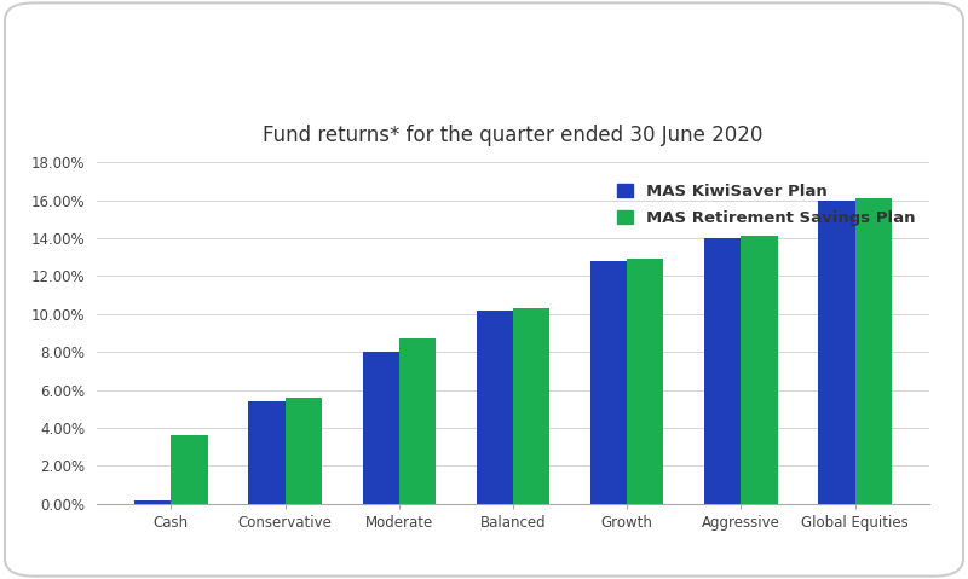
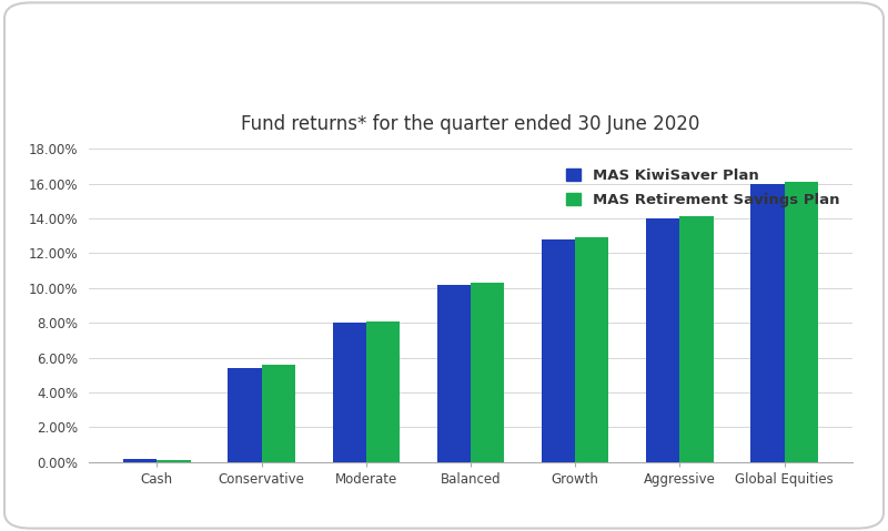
MAS Retirement Savings Plan/Cash: 3.6% -> 0.1%
MAS Retirement Savings Plan/Moderate: 8.7% -> 8.1%
